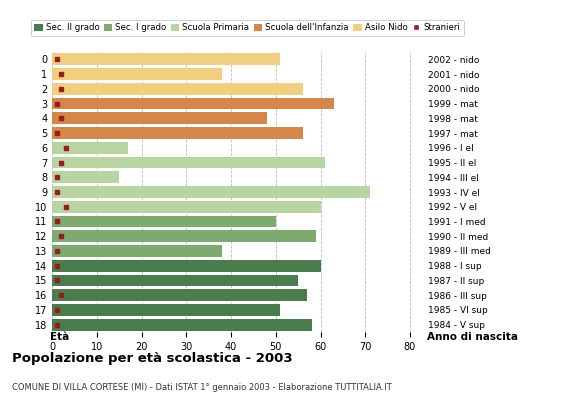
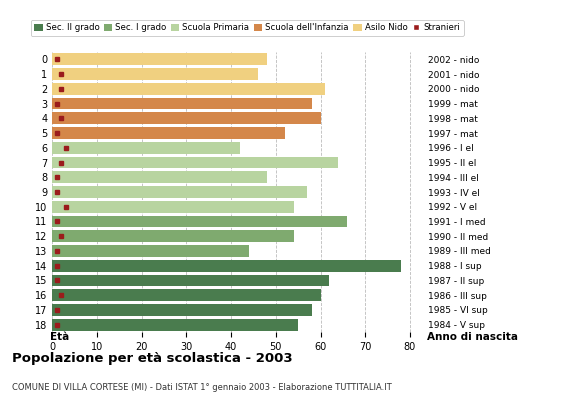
0: 51 -> 48
1: 38 -> 46
2: 56 -> 61
3: 63 -> 58
4: 48 -> 60
5: 56 -> 52
6: 17 -> 42
7: 61 -> 64
8: 15 -> 48
9: 71 -> 57
10: 60 -> 54
11: 50 -> 66
12: 59 -> 54
13: 38 -> 44
14: 60 -> 78
15: 55 -> 62
16: 57 -> 60
17: 51 -> 58
18: 58 -> 55
